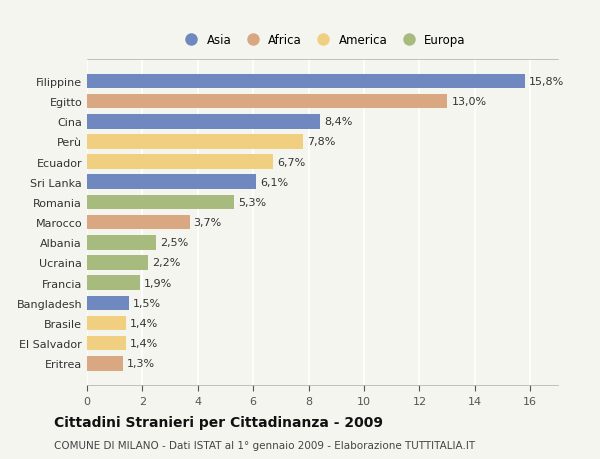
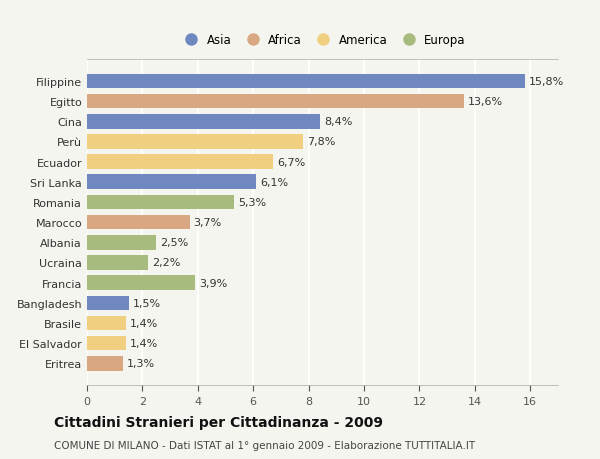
Egitto: 13,0% -> 13,6%
Francia: 1,9% -> 3,9%
